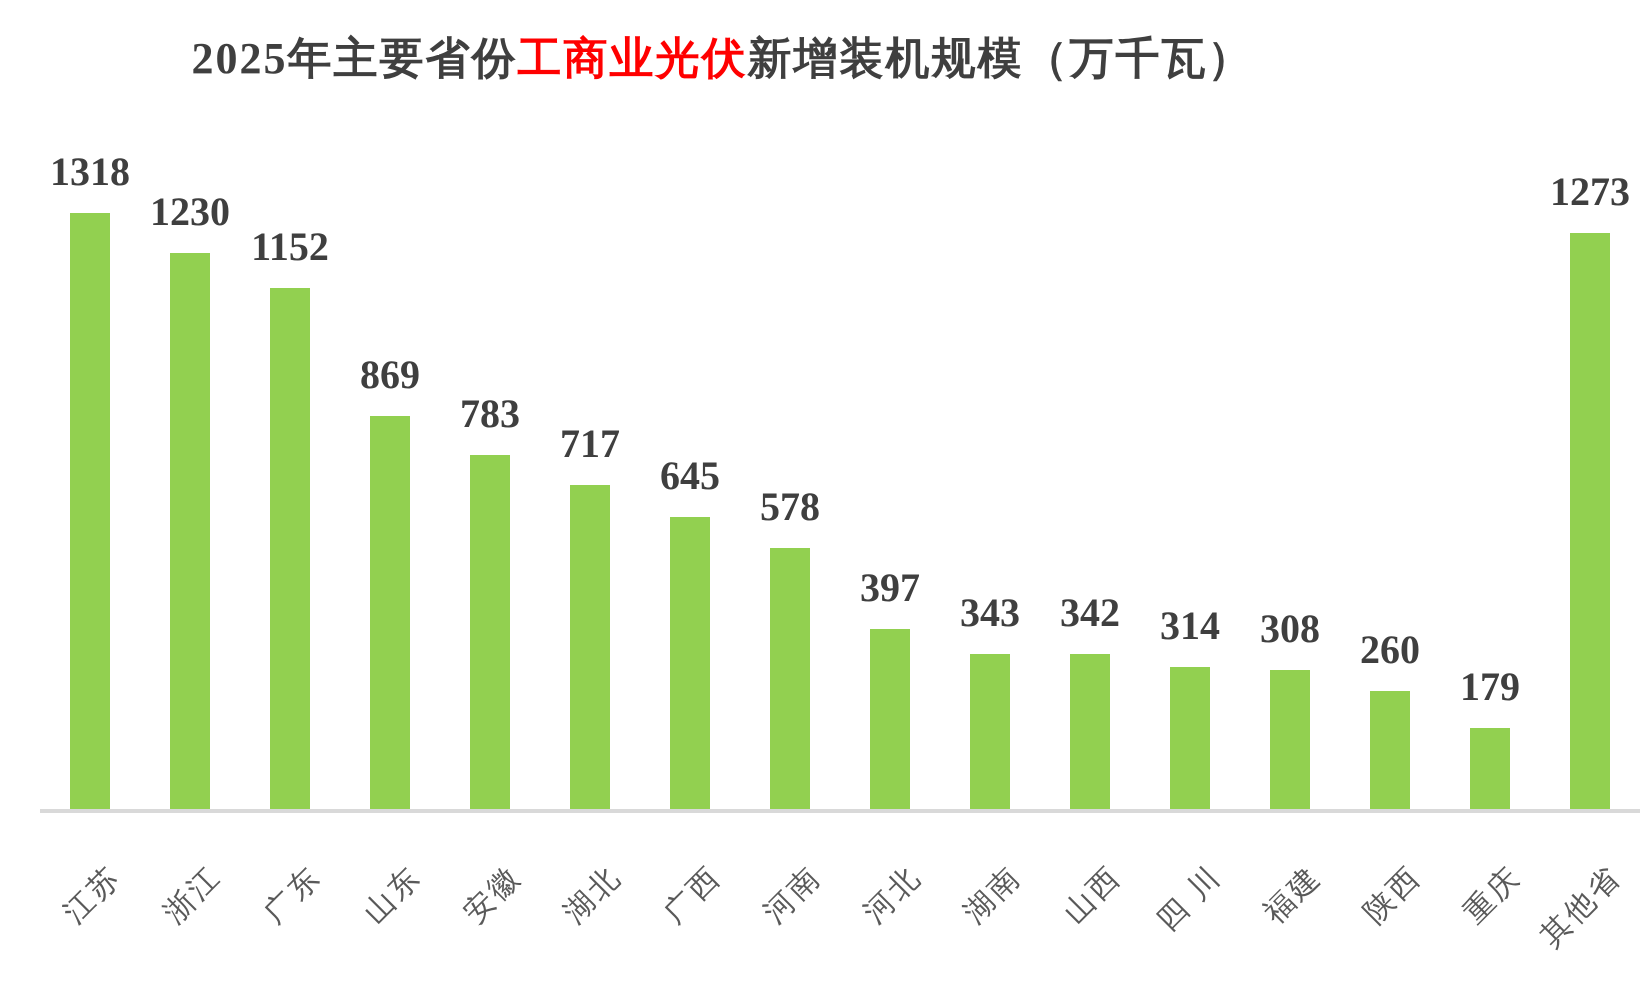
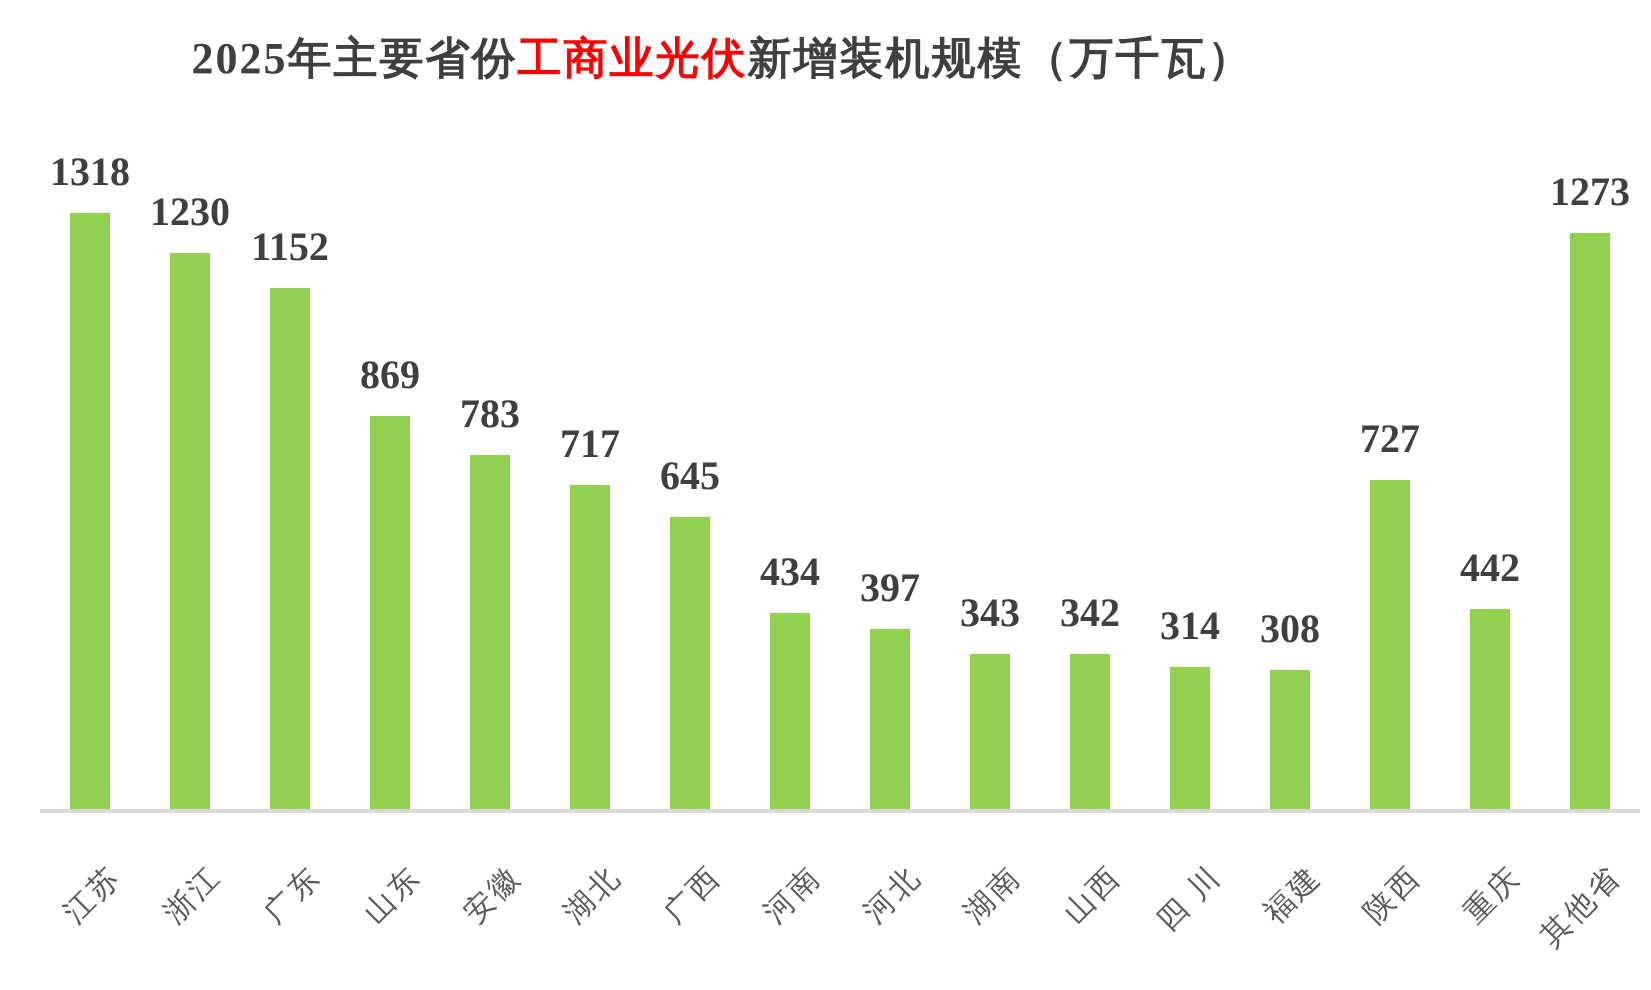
河南: 578 -> 434
陕西: 260 -> 727
重庆: 179 -> 442
